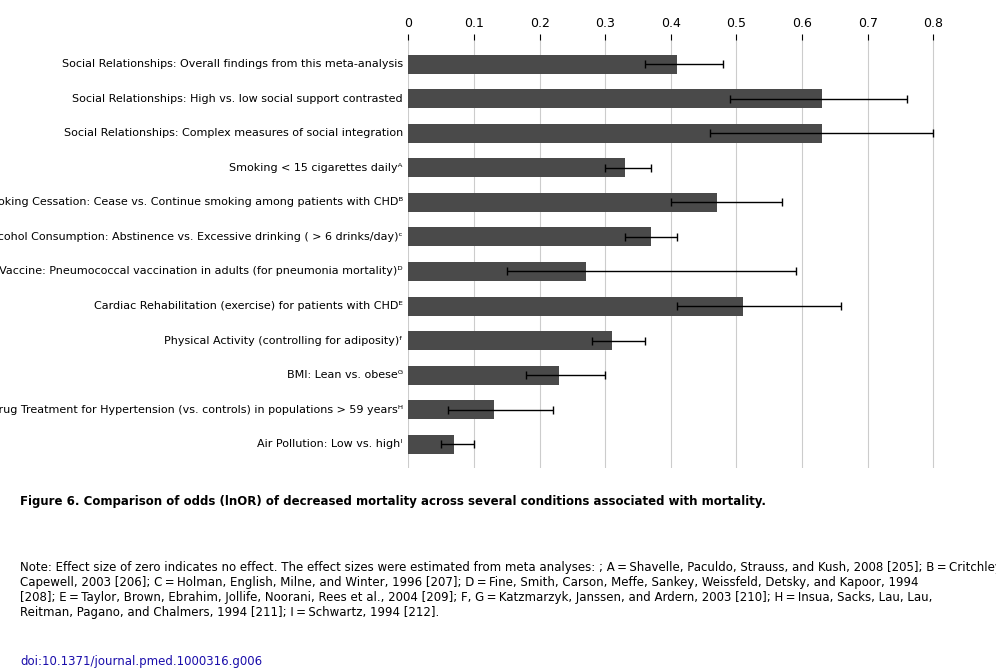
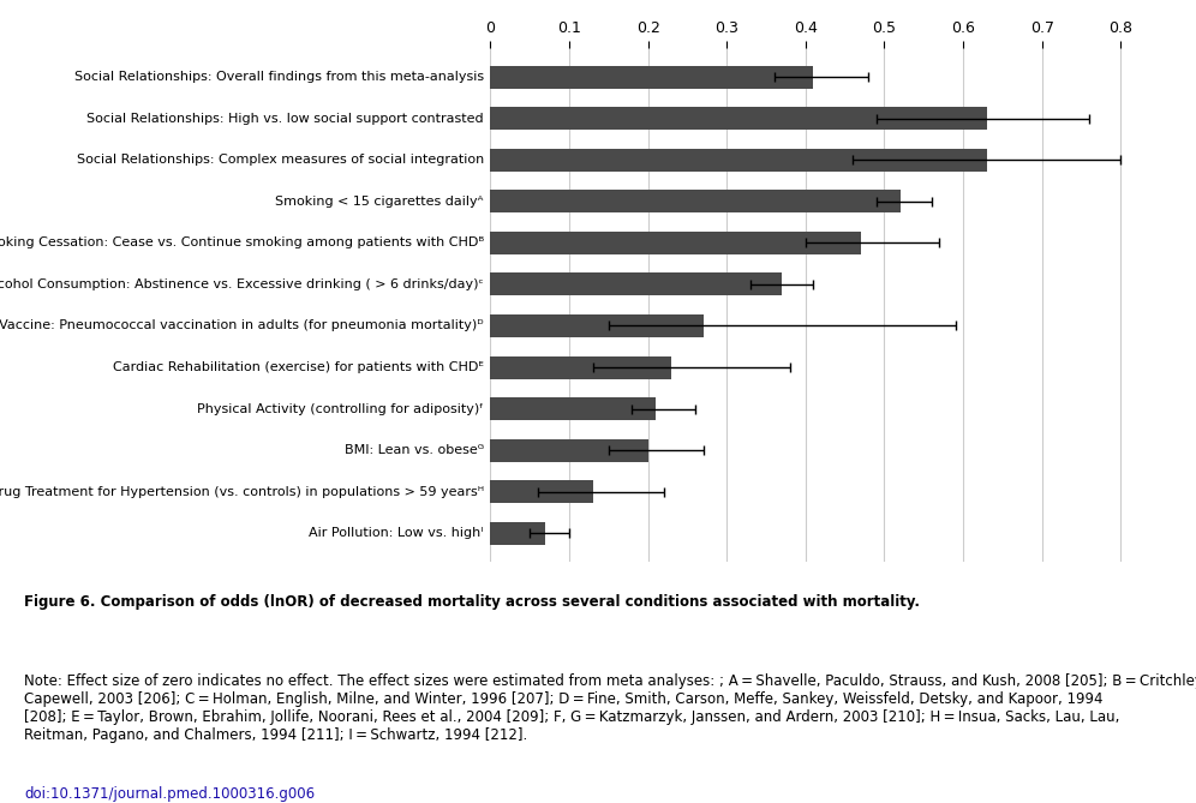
Smoking < 15 cigarettes dailyᴬ: 0.33 -> 0.52
Cardiac Rehabilitation (exercise) for patients with CHDᴱ: 0.51 -> 0.23
Physical Activity (controlling for adiposity)ᶠ: 0.31 -> 0.21
BMI: Lean vs. obeseᴳ: 0.23 -> 0.20
